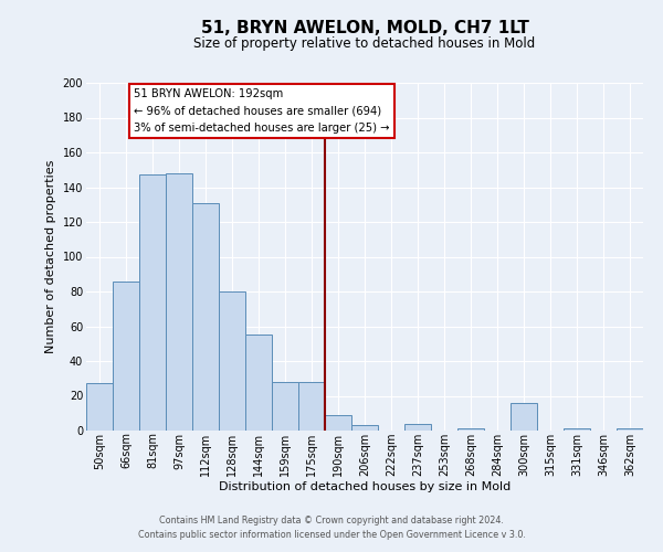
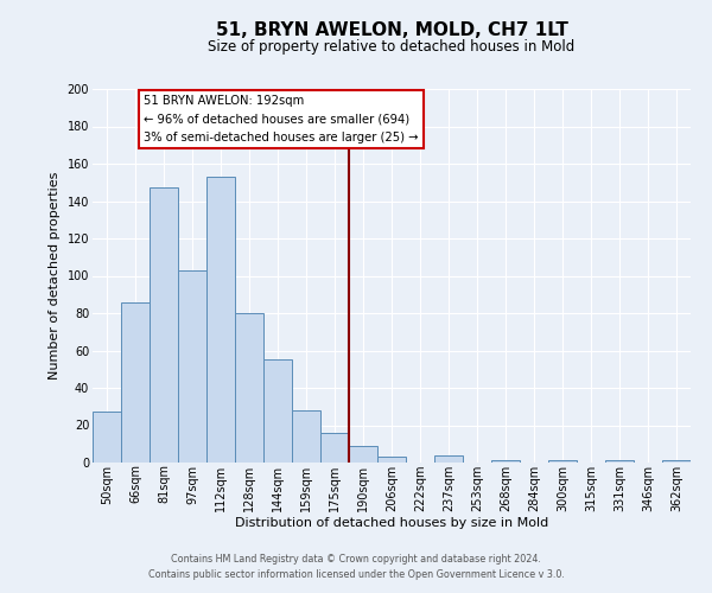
97sqm: 148 -> 103
112sqm: 131 -> 153
175sqm: 28 -> 16
300sqm: 16 -> 1
